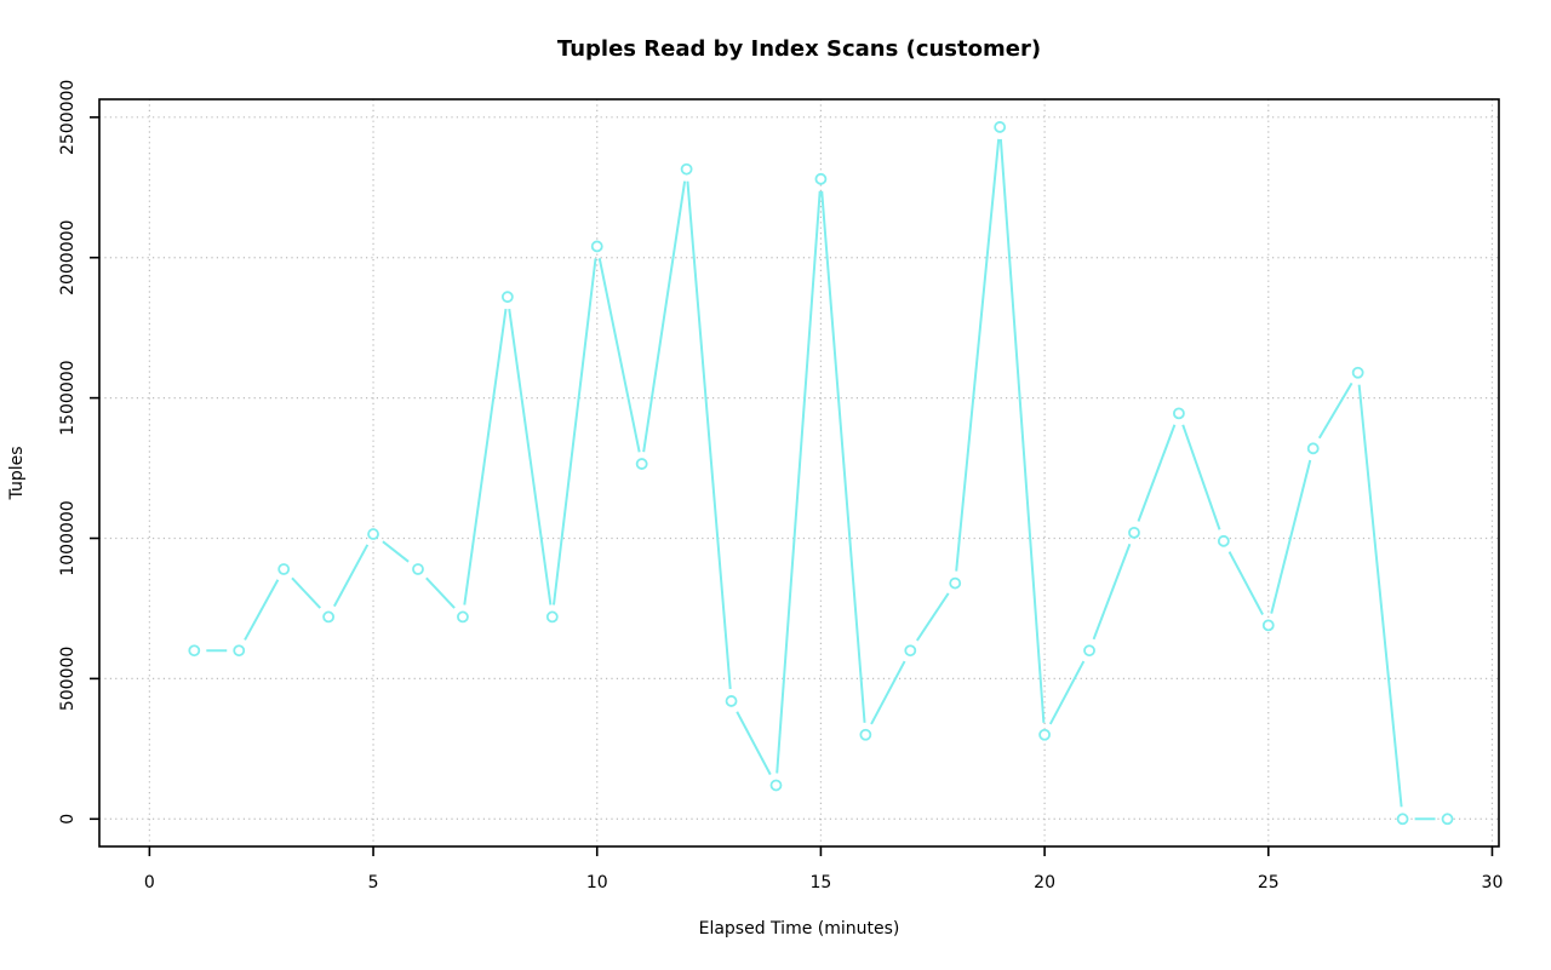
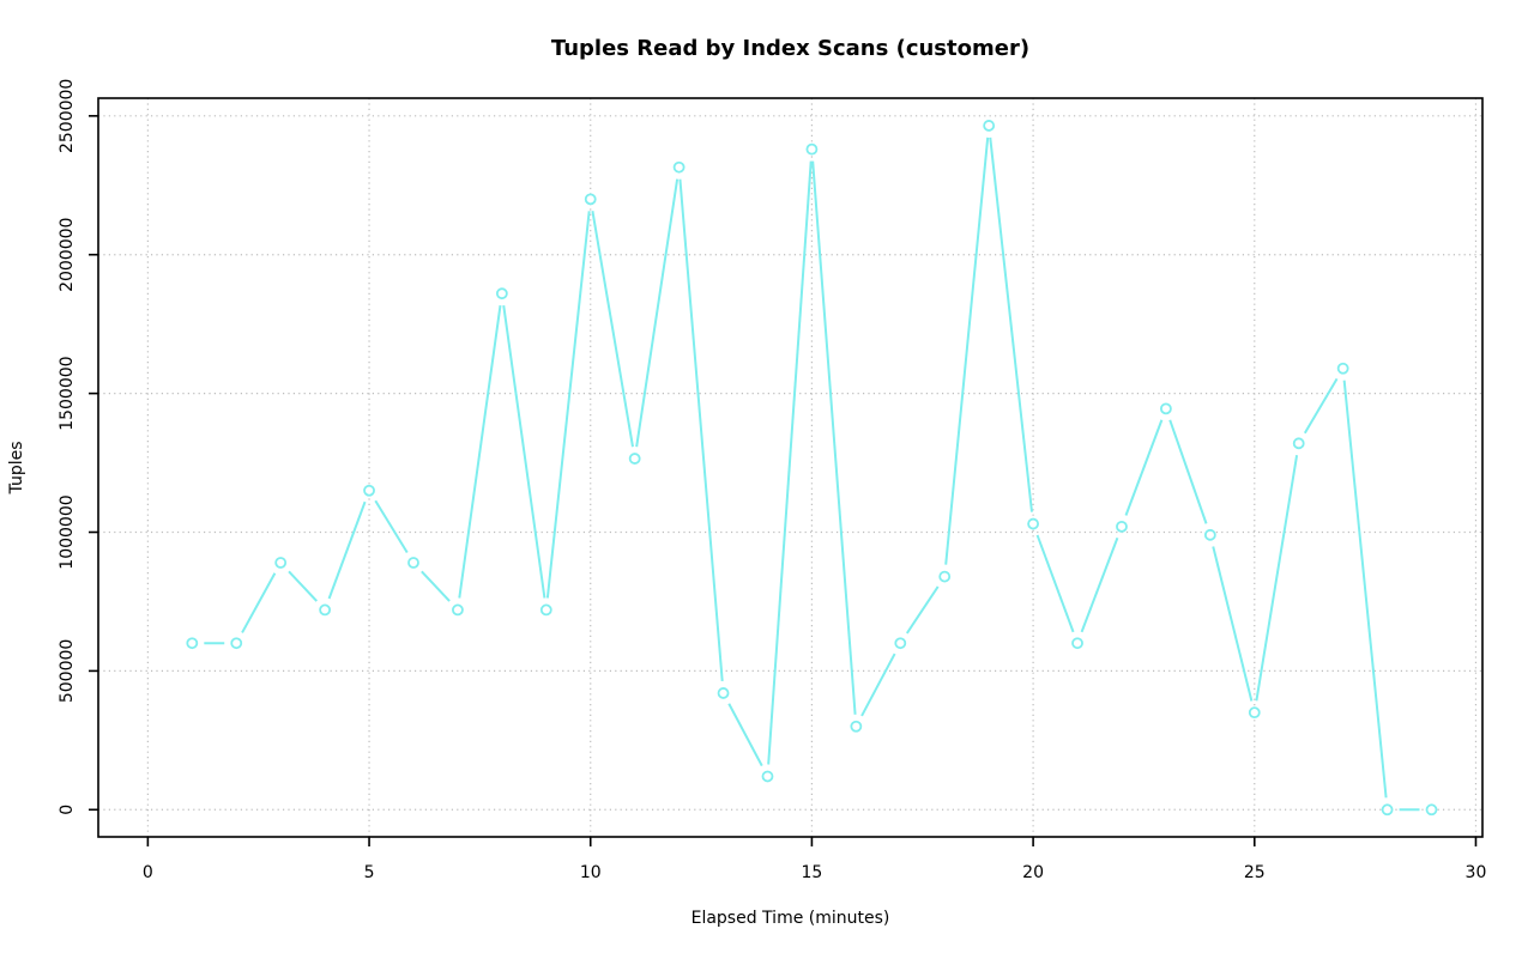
5: 1020000 -> 1150000
10: 2040000 -> 2200000
15: 2280000 -> 2380000
20: 300000 -> 1030000
25: 690000 -> 350000
